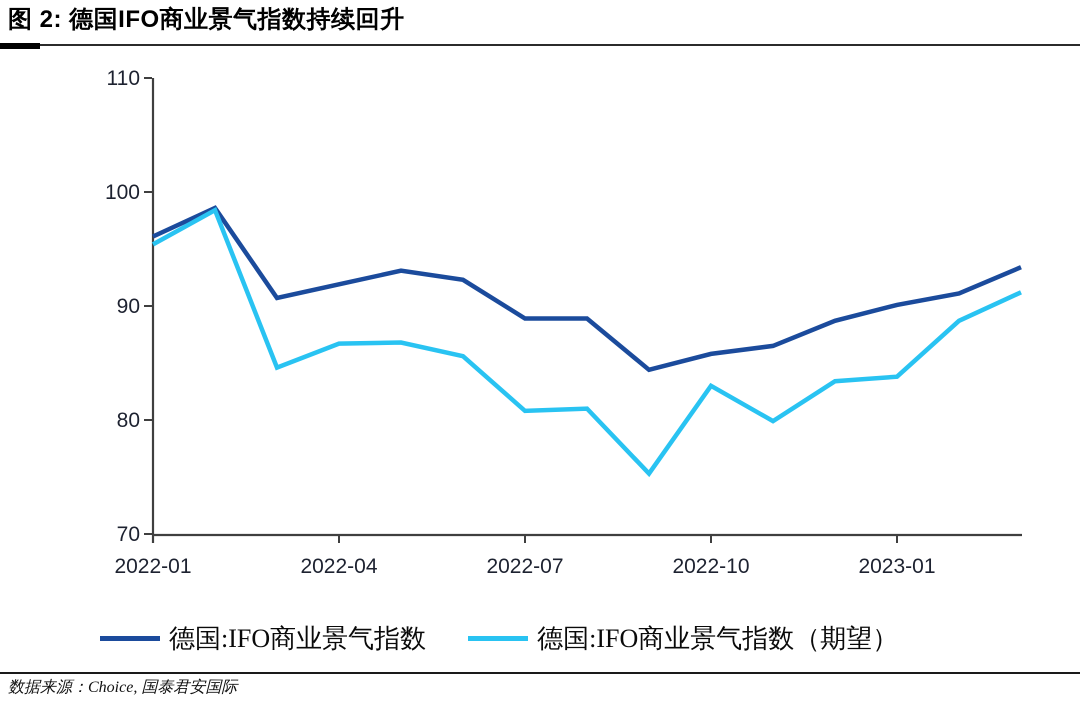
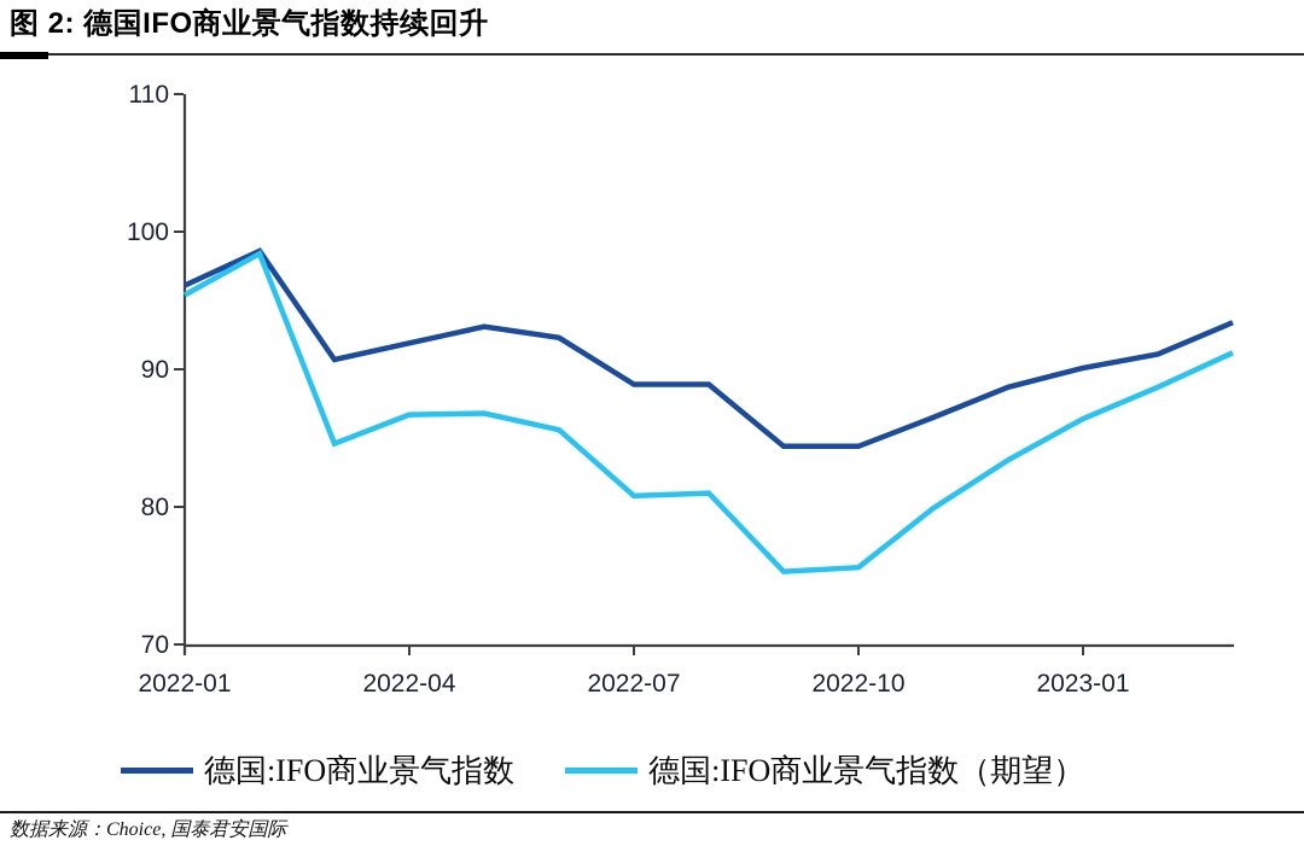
德国:IFO商业景气指数/2022-10: 85.8 -> 84.4
德国:IFO商业景气指数（期望）/2022-10: 83.0 -> 75.6
德国:IFO商业景气指数（期望）/2023-01: 83.8 -> 86.4
